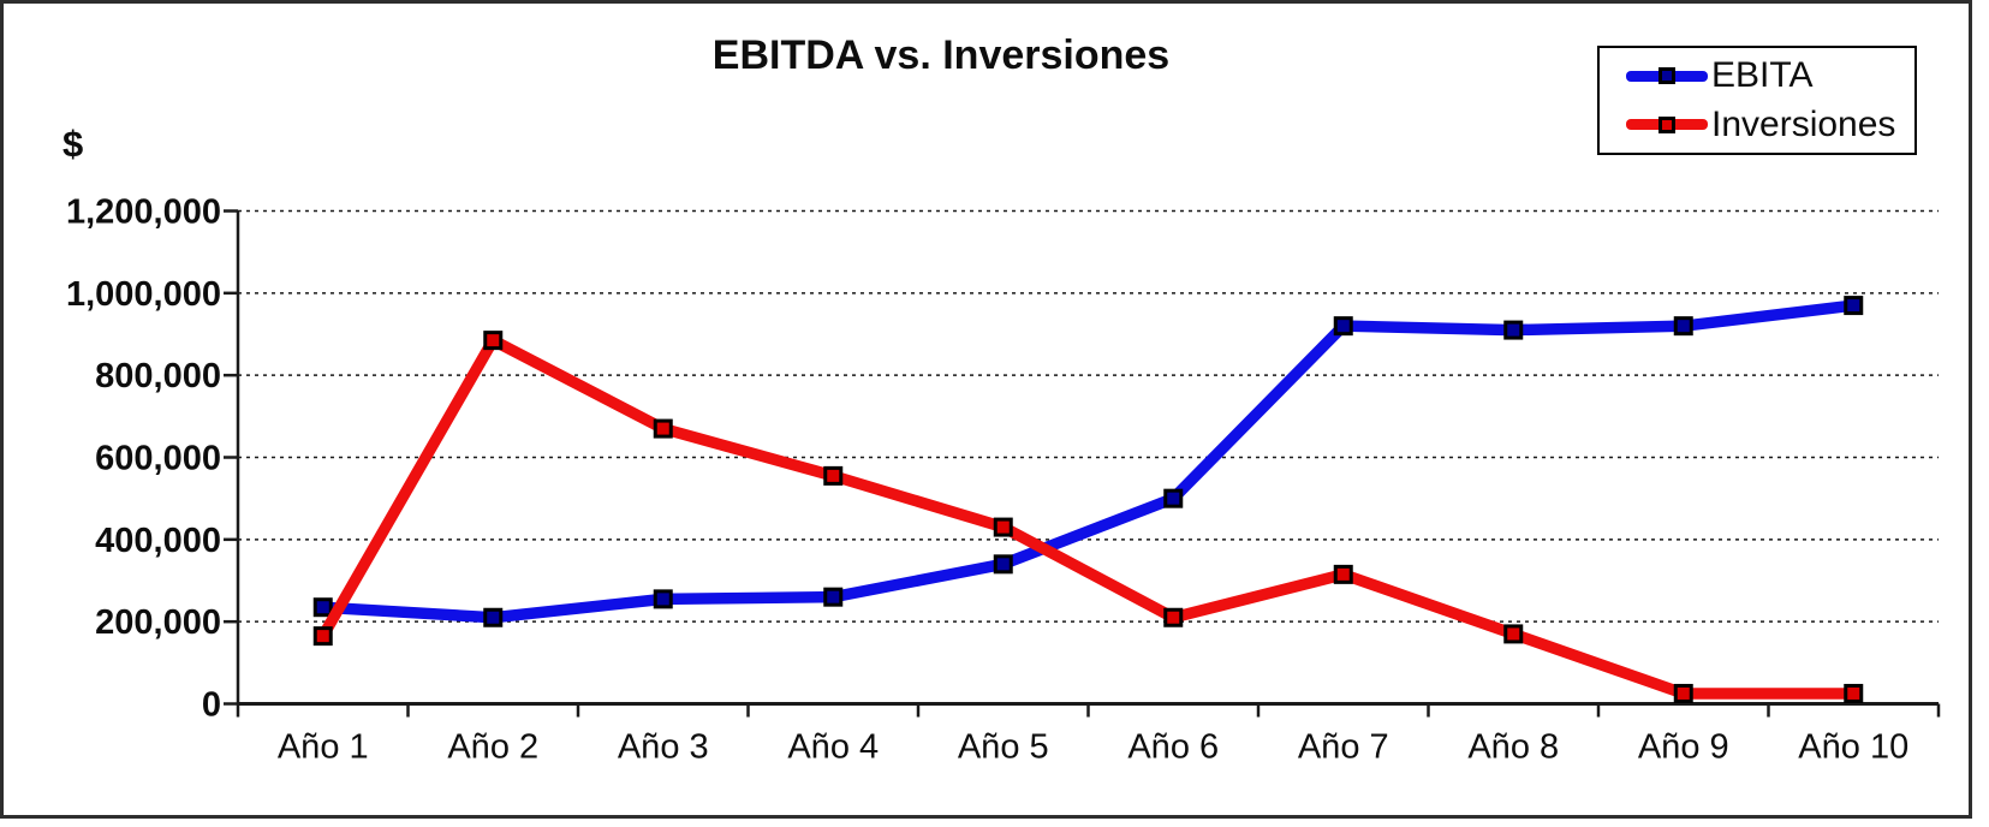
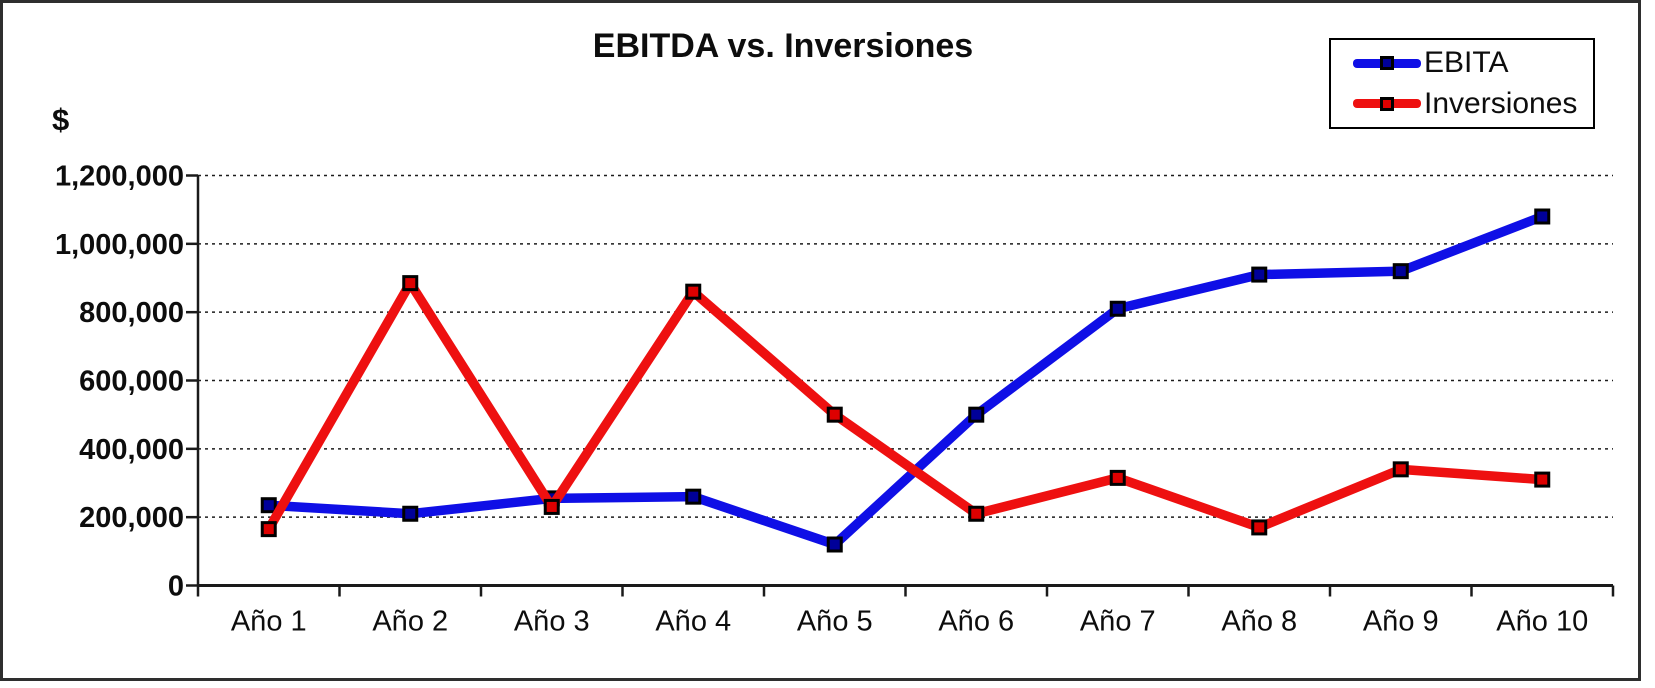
Inversiones/Año 3: 670000 -> 230000
Inversiones/Año 4: 560000 -> 860000
EBITA/Año 5: 340000 -> 120000
Inversiones/Año 5: 430000 -> 500000
EBITA/Año 7: 920000 -> 810000
Inversiones/Año 9: 20000 -> 340000
EBITA/Año 10: 970000 -> 1080000
Inversiones/Año 10: 20000 -> 310000
